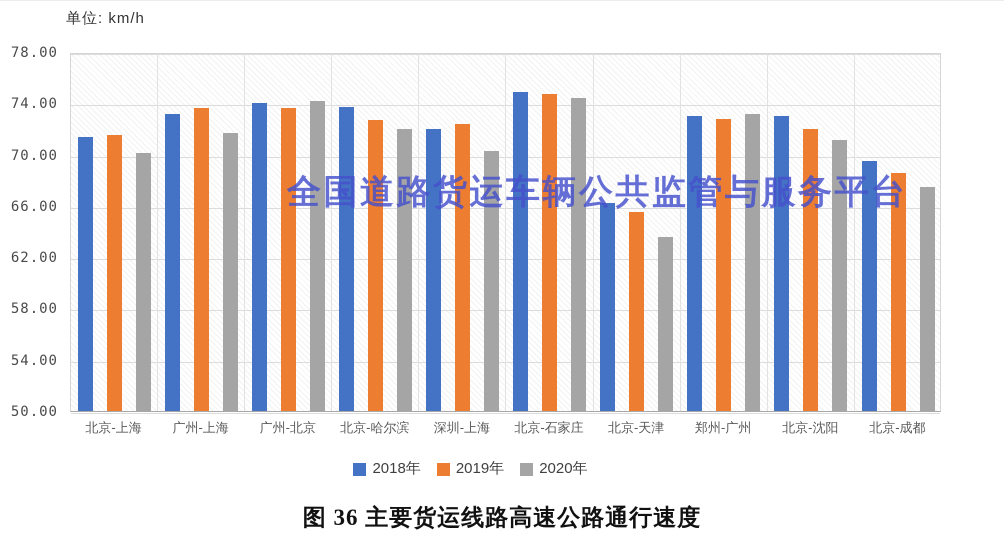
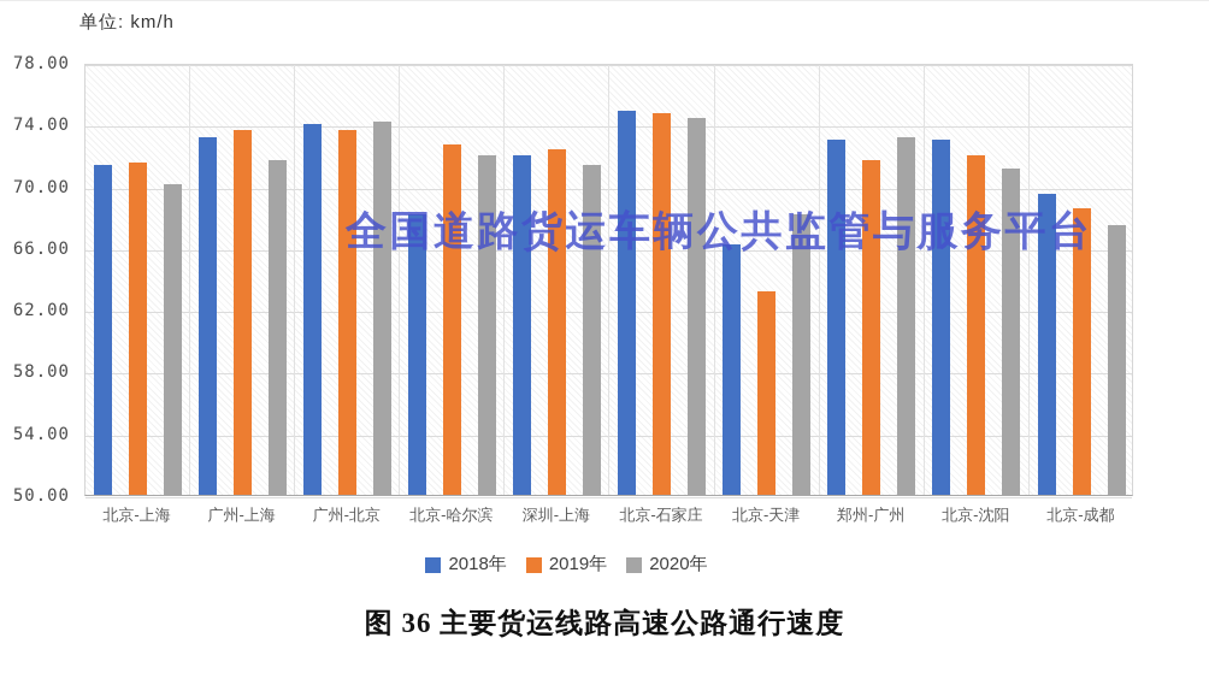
2018年/北京-哈尔滨: 73.7 -> 68.2
2020年/深圳-上海: 70.3 -> 71.4
2019年/北京-天津: 65.5 -> 63.2
2020年/北京-天津: 63.6 -> 68.2
2019年/郑州-广州: 72.8 -> 71.7
